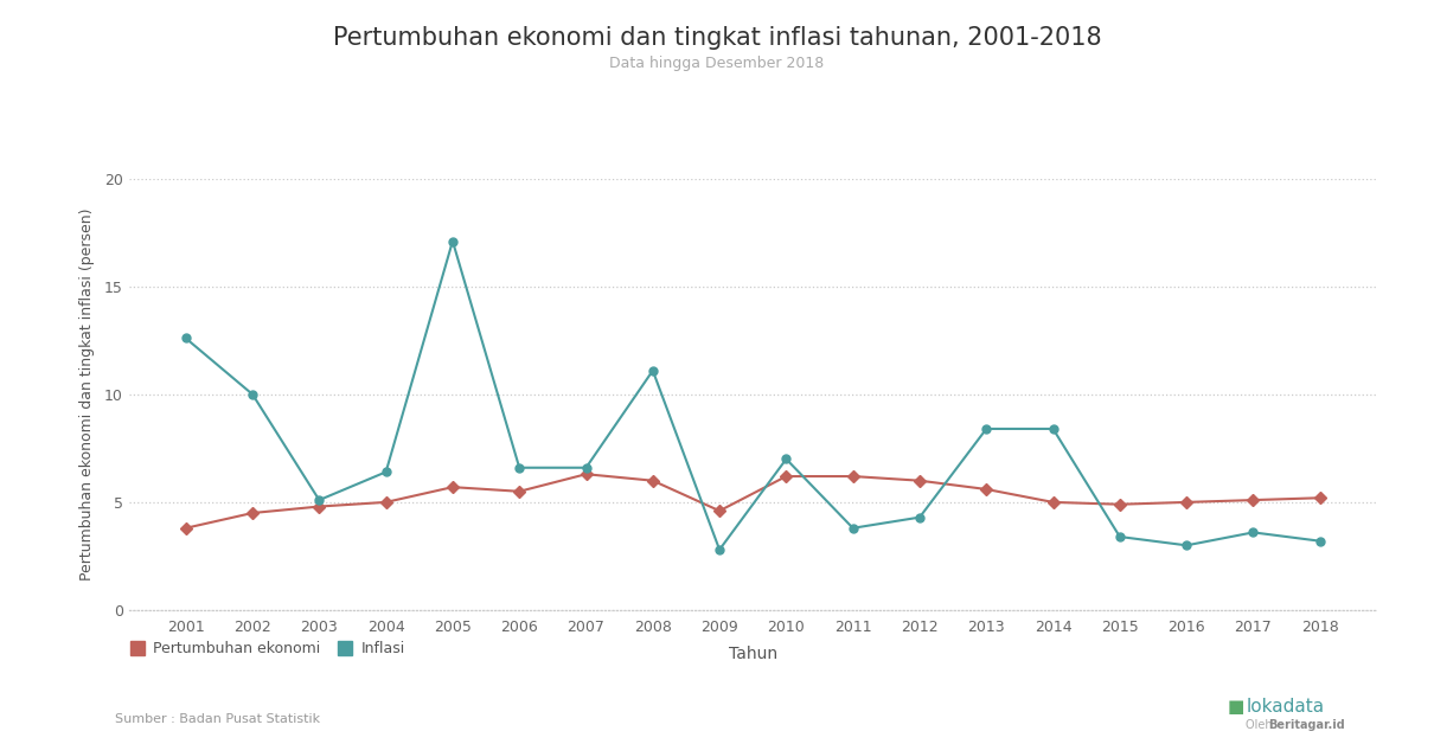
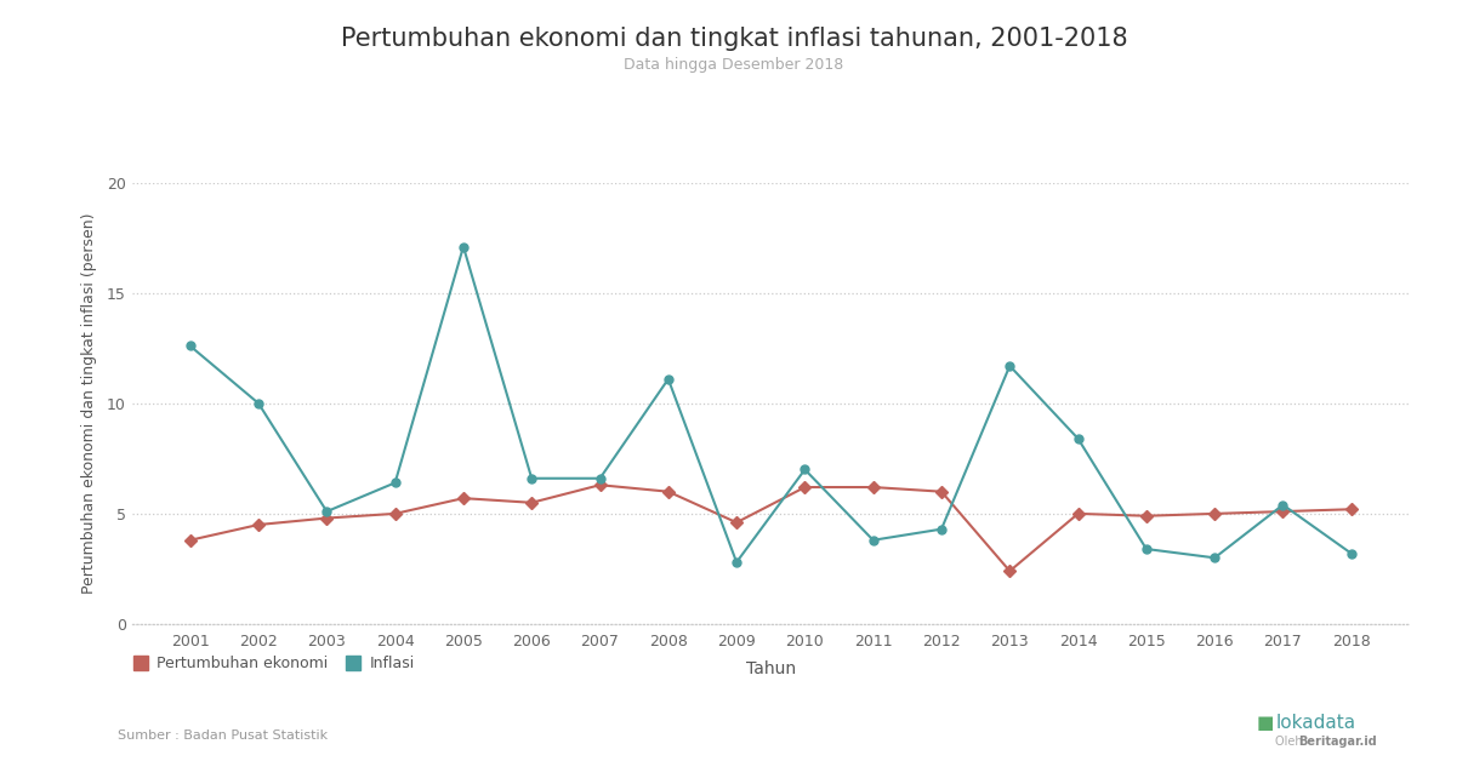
Pertumbuhan ekonomi/2013: 5.6 -> 2.4
Inflasi/2013: 8.4 -> 11.7
Inflasi/2017: 3.6 -> 5.4
